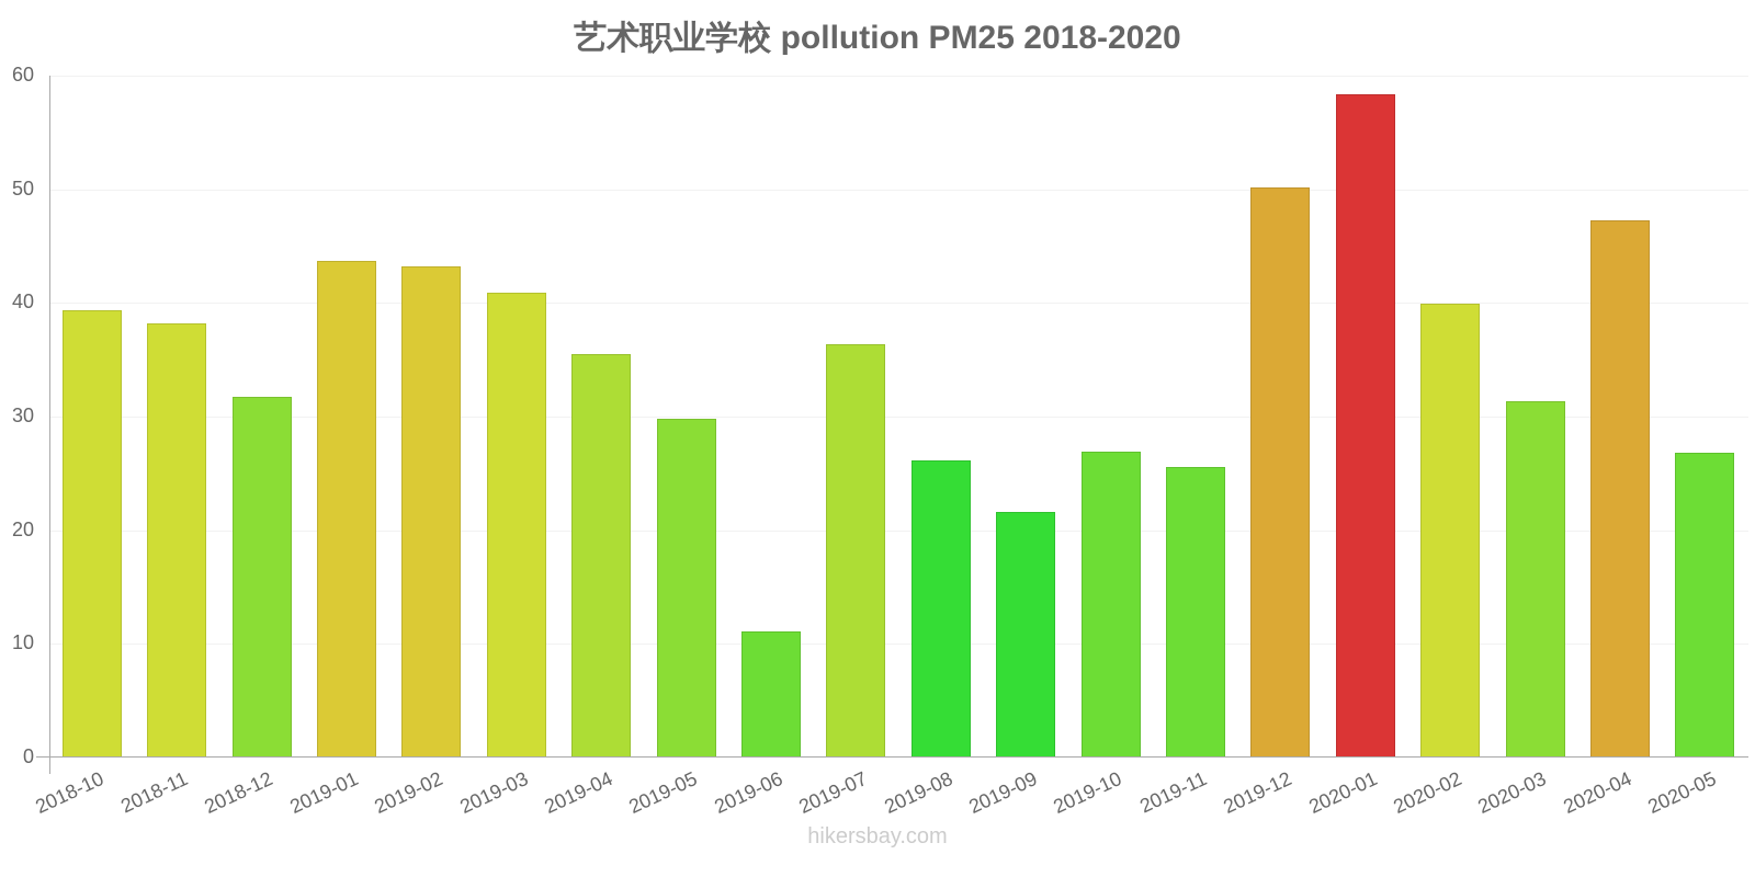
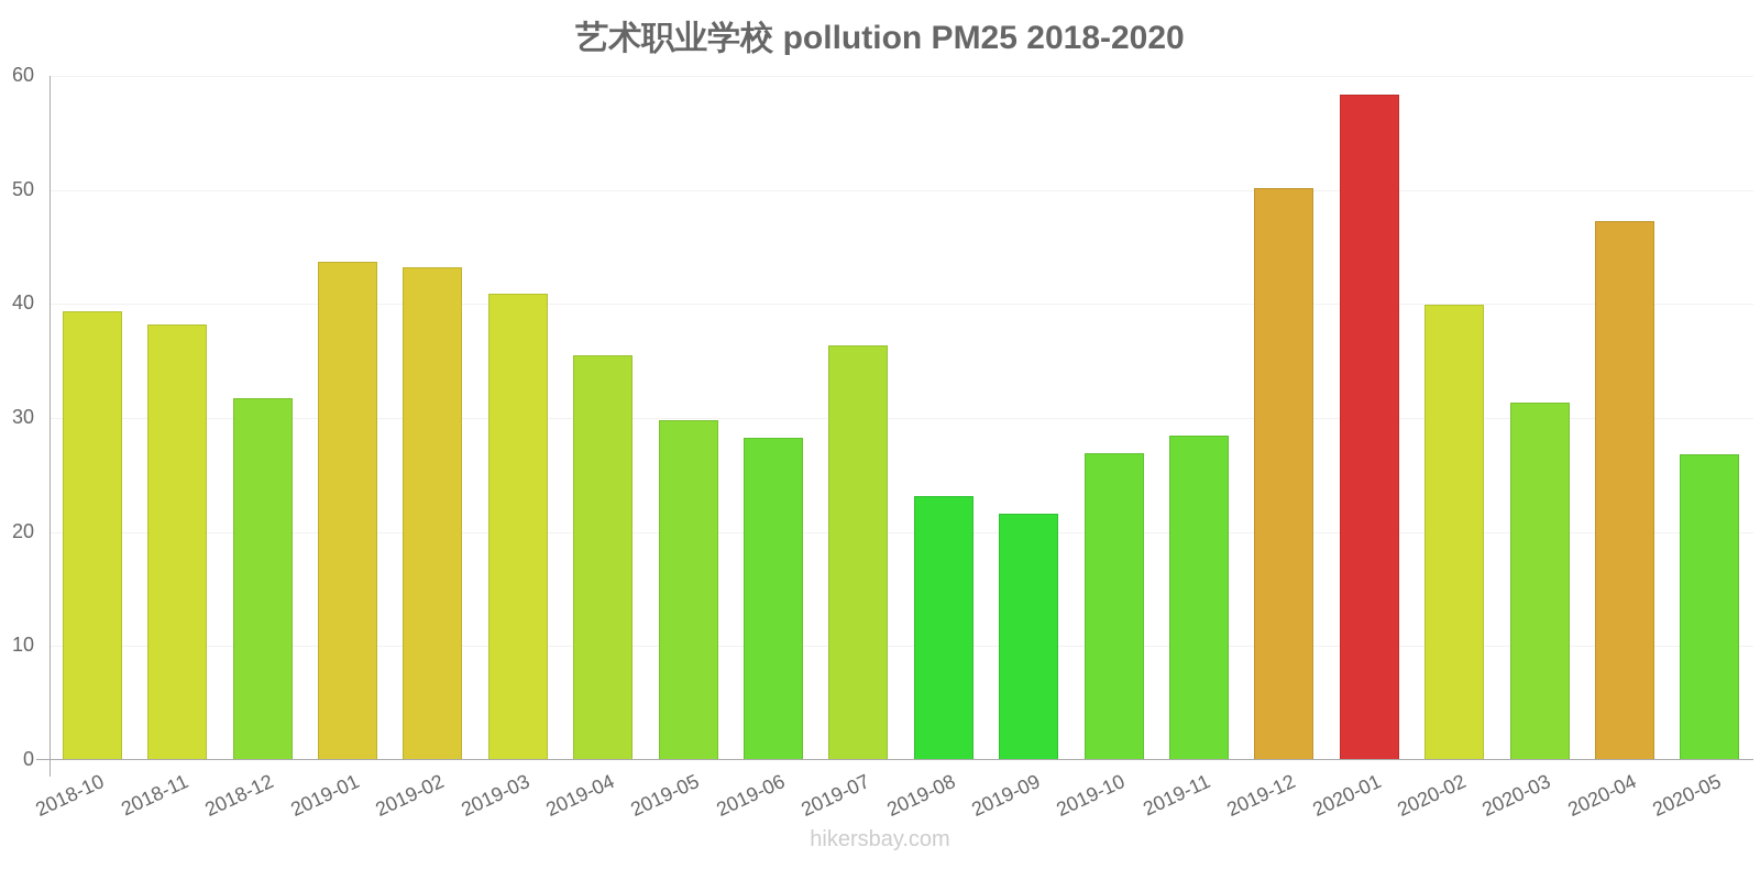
2019-06: 11.1 -> 28.3
2019-08: 26.1 -> 23.2
2019-11: 25.6 -> 28.5
